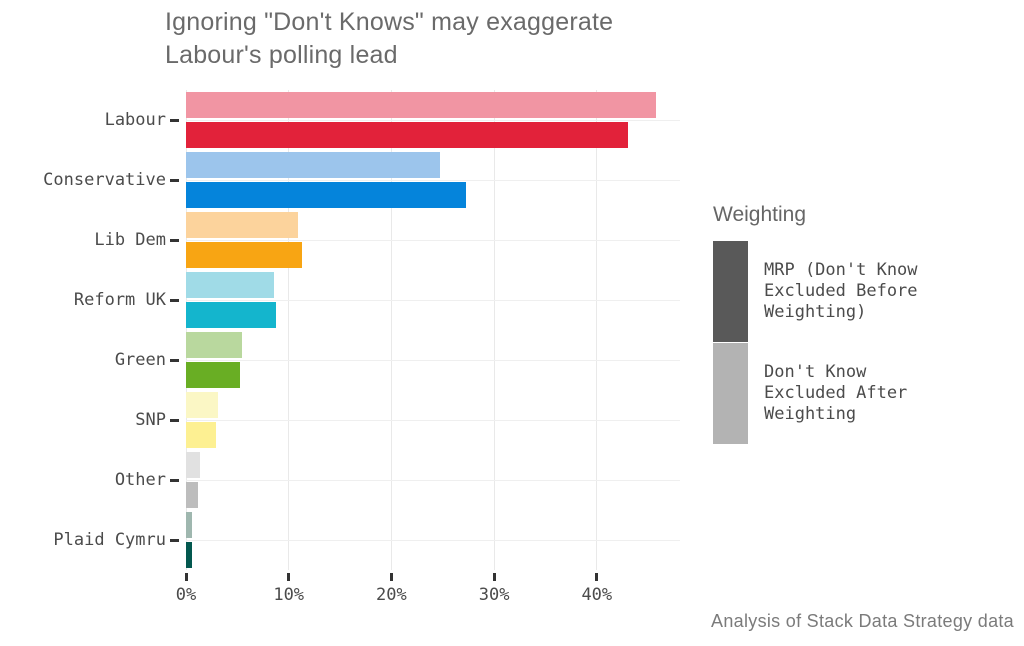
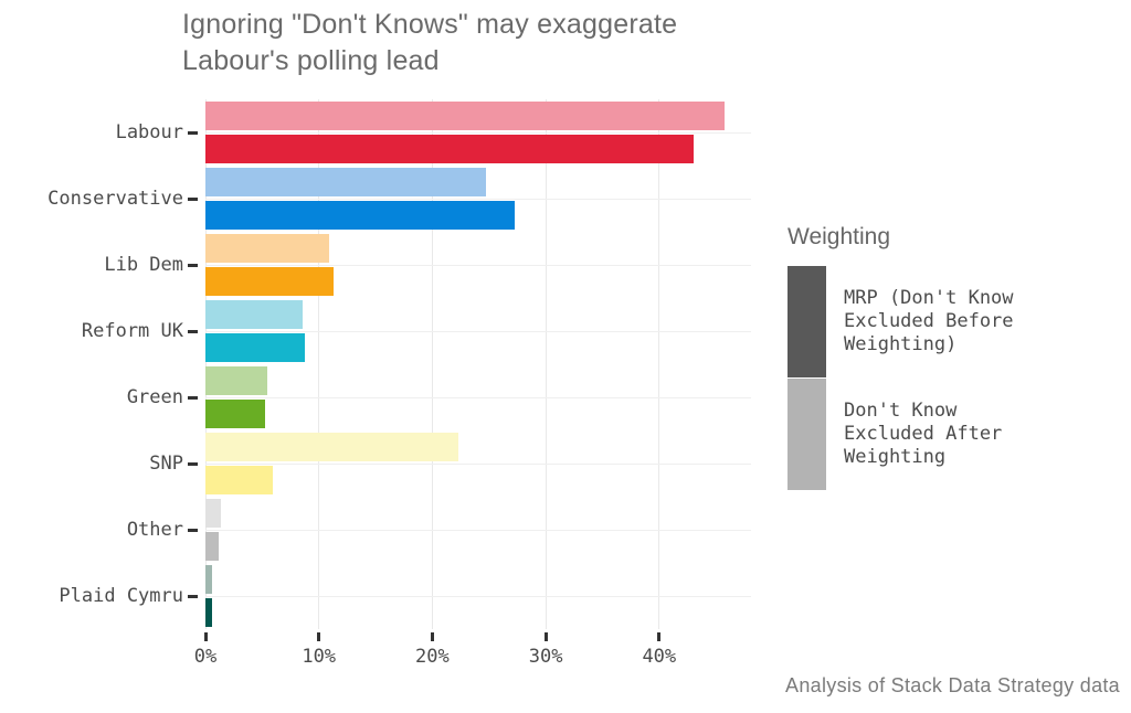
Don't Know Excluded After Weighting/SNP: 3.1% -> 22.3%
MRP (Don't Know Excluded Before Weighting)/SNP: 2.9% -> 5.9%
